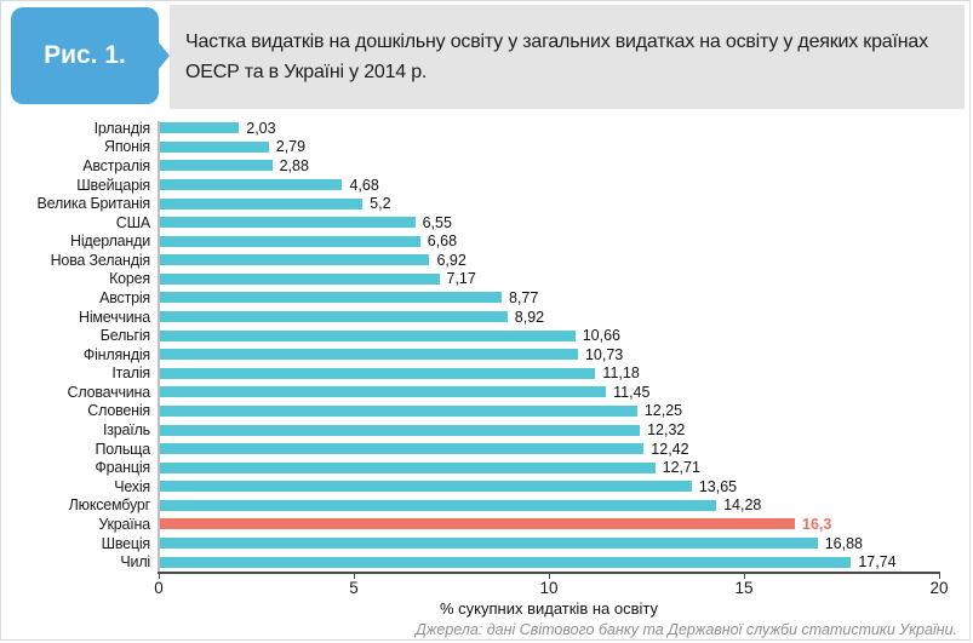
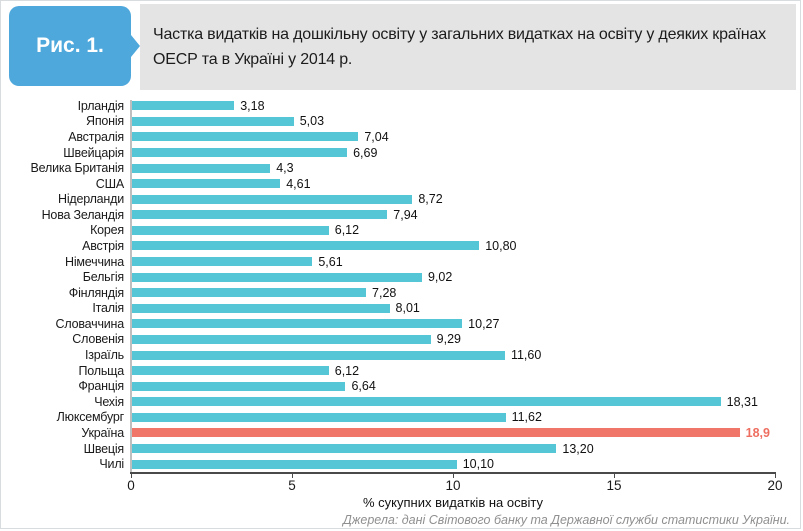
Ірландія: 2,03 -> 3,18
Японія: 2,79 -> 5,03
Австралія: 2,88 -> 7,04
Швейцарія: 4,68 -> 6,69
Велика Британія: 5,2 -> 4,3
США: 6,55 -> 4,61
Нідерланди: 6,68 -> 8,72
Нова Зеландія: 6,92 -> 7,94
Корея: 7,17 -> 6,12
Австрія: 8,77 -> 10,80
Німеччина: 8,92 -> 5,61
Бельгія: 10,66 -> 9,02
Фінляндія: 10,73 -> 7,28
Італія: 11,18 -> 8,01
Словаччина: 11,45 -> 10,27
Словенія: 12,25 -> 9,29
Ізраїль: 12,32 -> 11,60
Польща: 12,42 -> 6,12
Франція: 12,71 -> 6,64
Чехія: 13,65 -> 18,31
Люксембург: 14,28 -> 11,62
Україна: 16,3 -> 18,9
Швеція: 16,88 -> 13,20
Чилі: 17,74 -> 10,10
